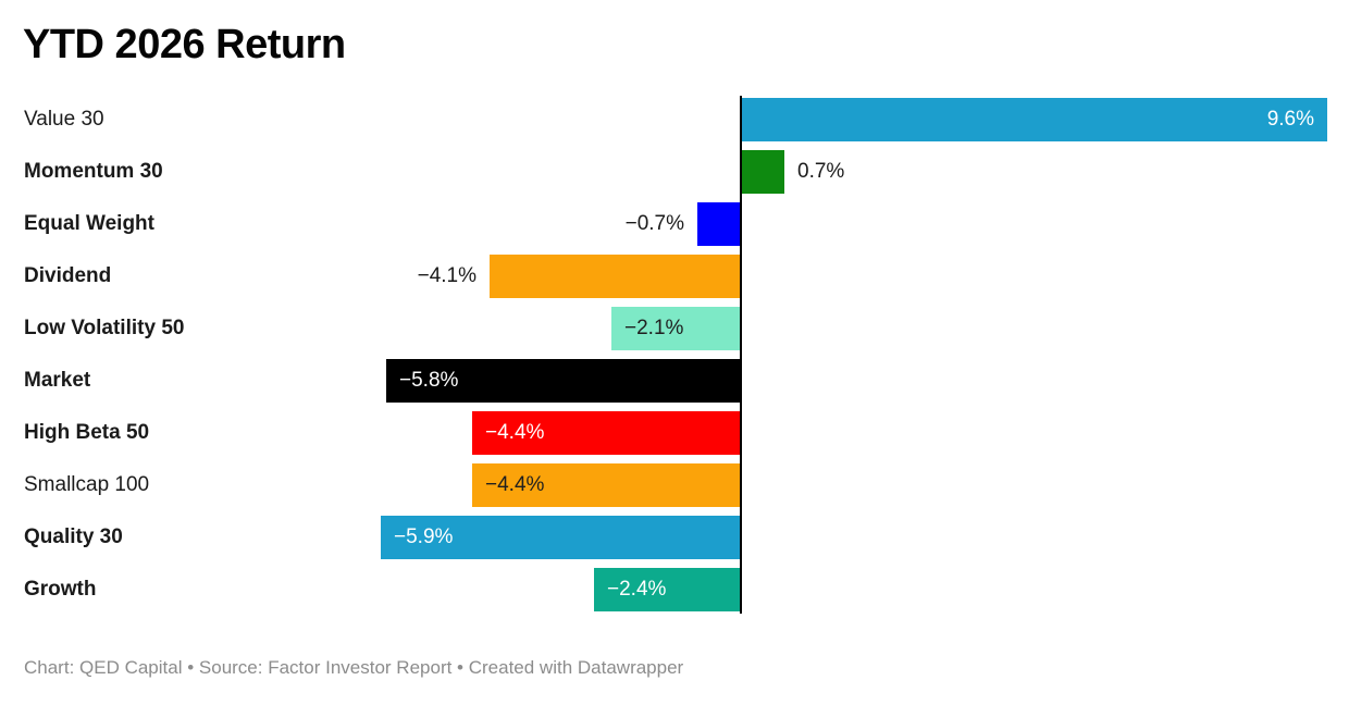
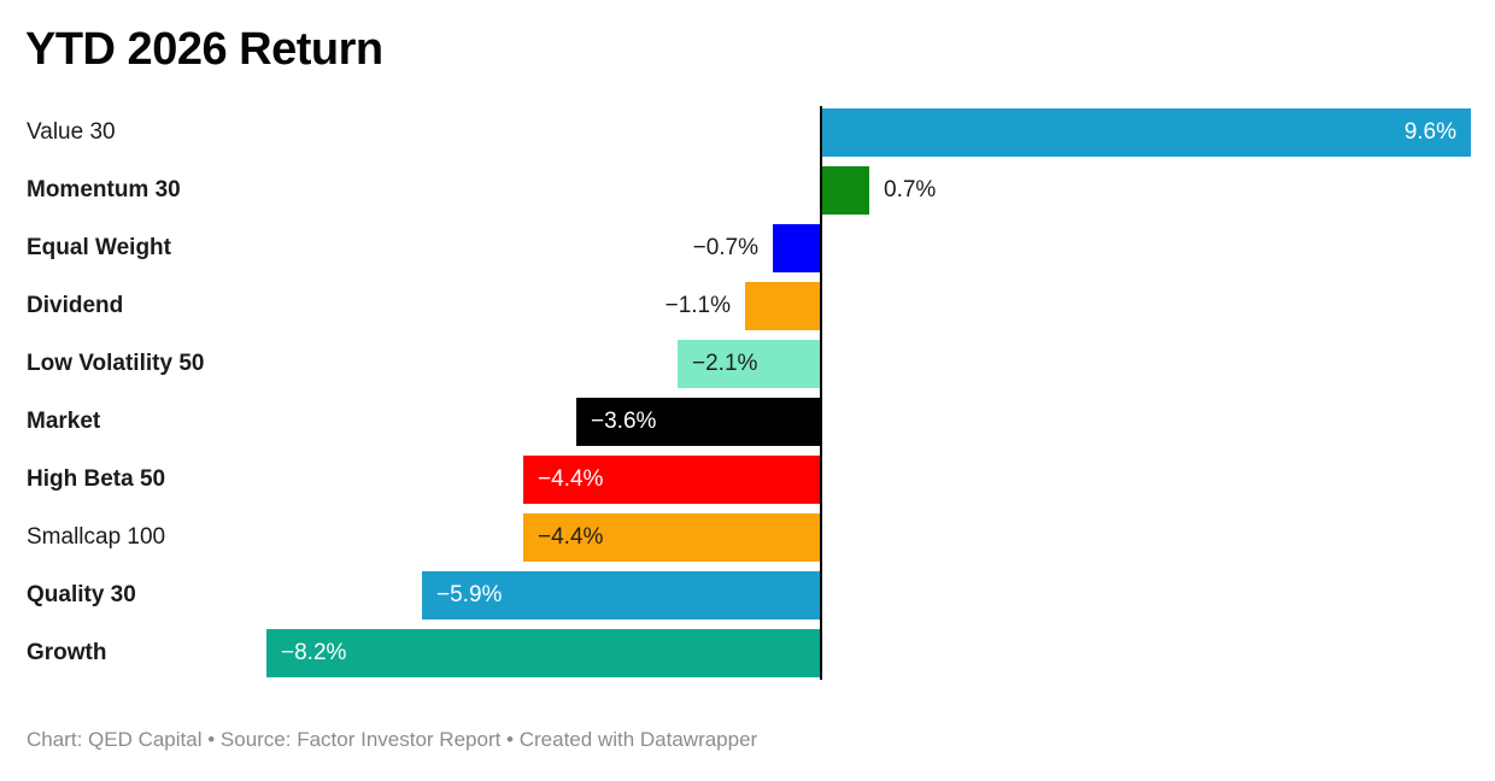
Dividend: −4.1% -> −1.1%
Market: −5.8% -> −3.6%
Growth: −2.4% -> −8.2%
